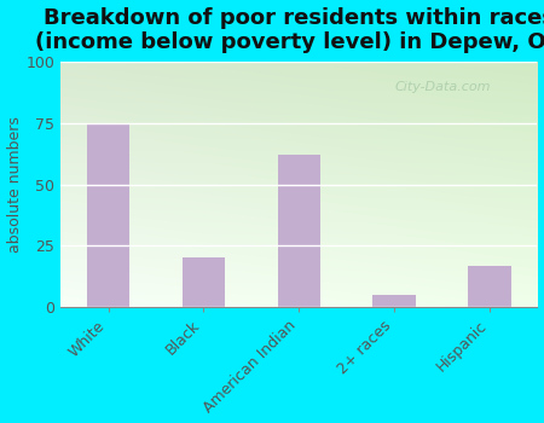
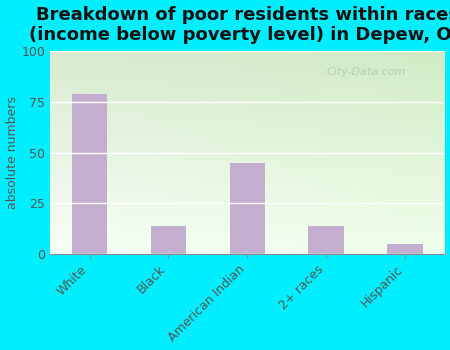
White: 75 -> 79
Black: 20 -> 14
American Indian: 62 -> 45
2+ races: 5 -> 14
Hispanic: 17 -> 5
